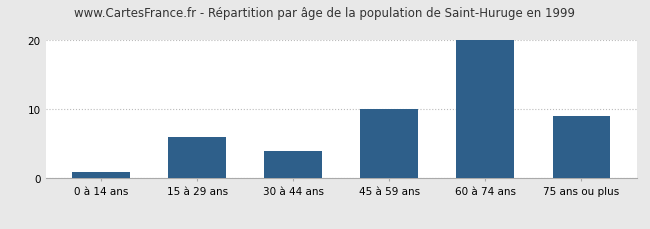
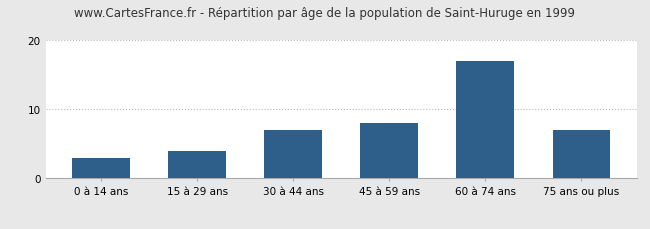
0 à 14 ans: 1 -> 3
15 à 29 ans: 6 -> 4
30 à 44 ans: 4 -> 7
45 à 59 ans: 10 -> 8
60 à 74 ans: 20 -> 17
75 ans ou plus: 9 -> 7
